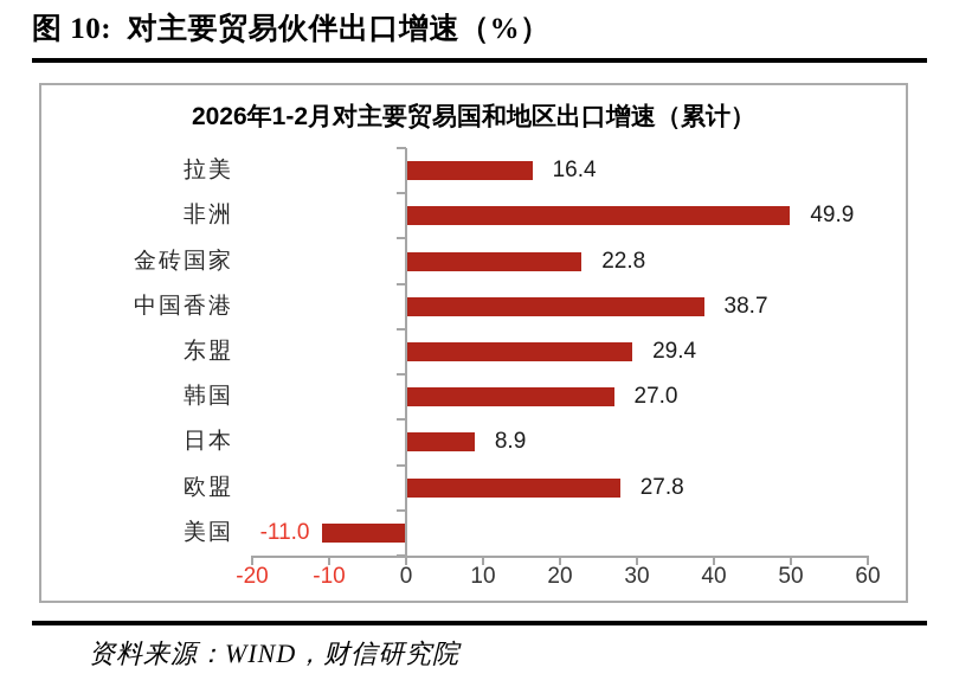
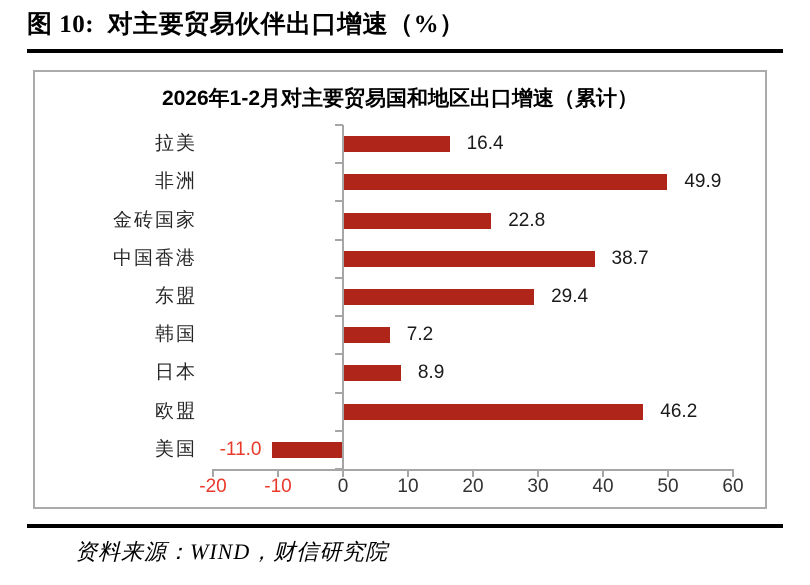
韩国: 27.0 -> 7.2
欧盟: 27.8 -> 46.2
